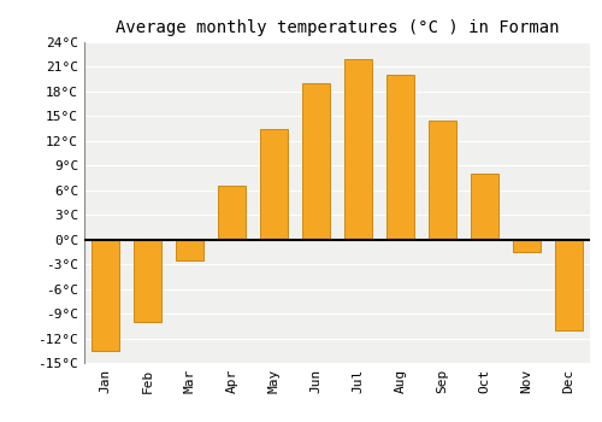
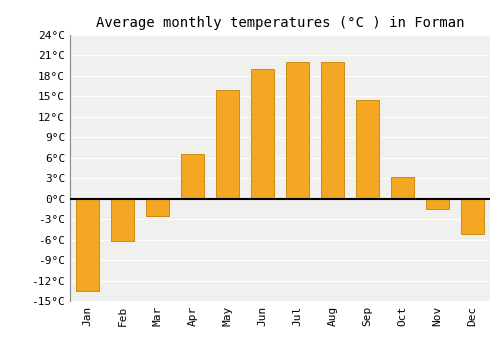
Feb: -10.0°C -> -6.2°C
May: 13.5°C -> 16.0°C
Jul: 22.0°C -> 20.0°C
Oct: 8.0°C -> 3.2°C
Dec: -11.0°C -> -5.2°C
